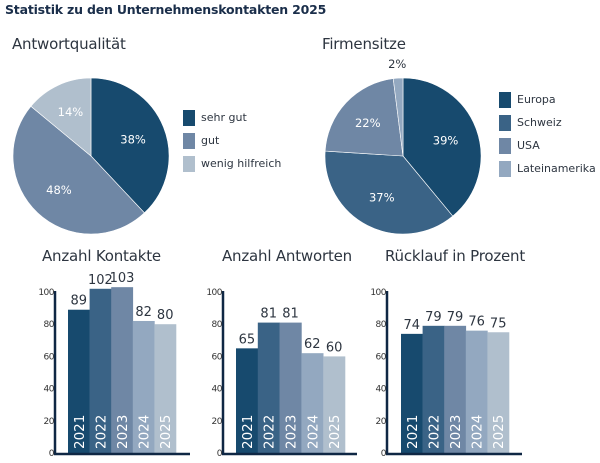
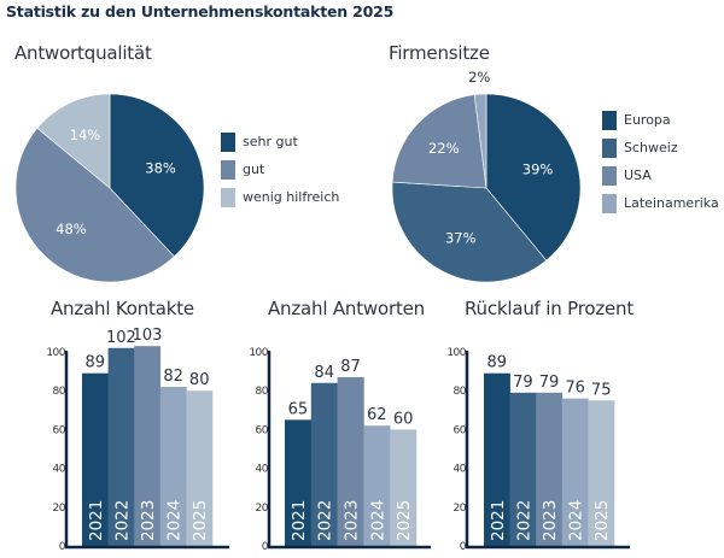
Anzahl Antworten/2022: 81 -> 84
Anzahl Antworten/2023: 81 -> 87
Rücklauf in Prozent/2021: 74 -> 89
